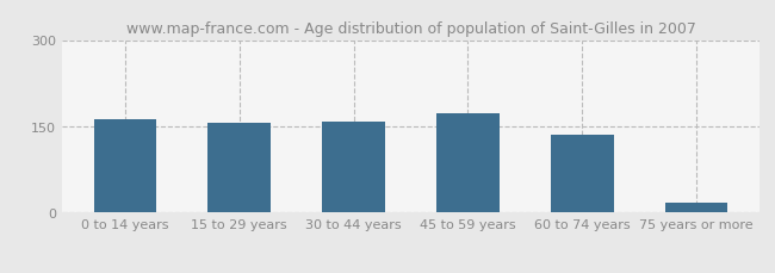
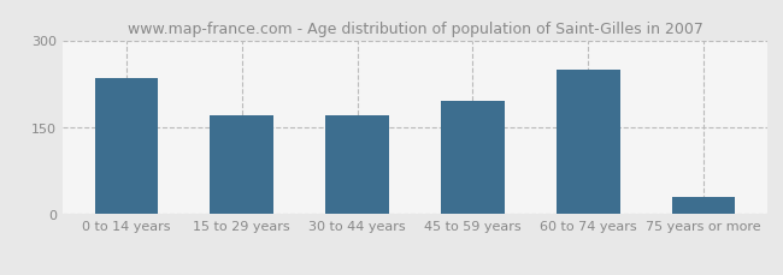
0 to 14 years: 163 -> 235
15 to 29 years: 156 -> 170
30 to 44 years: 159 -> 170
45 to 59 years: 172 -> 195
60 to 74 years: 136 -> 250
75 years or more: 17 -> 30
